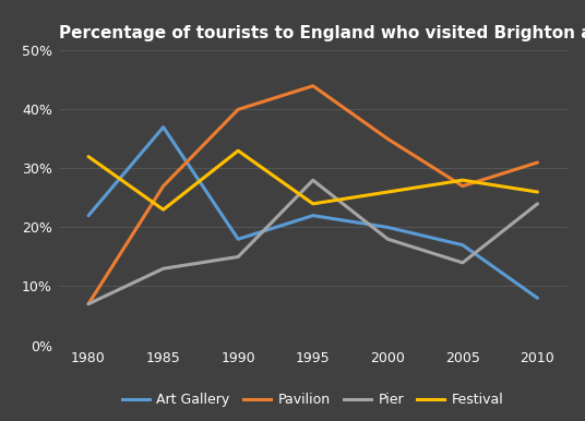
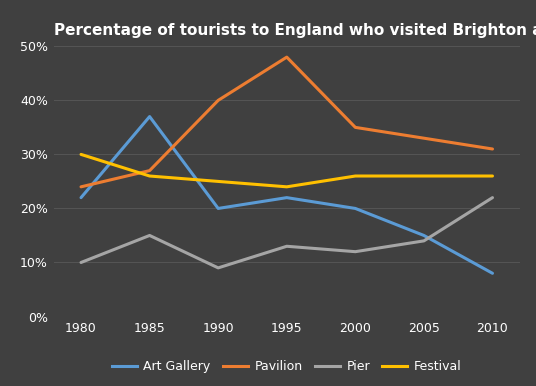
Pavilion/1980: 7% -> 24%
Pier/1980: 7% -> 10%
Festival/1980: 32% -> 30%
Pier/1985: 13% -> 15%
Festival/1985: 23% -> 26%
Art Gallery/1990: 18% -> 20%
Pier/1990: 15% -> 9%
Festival/1990: 33% -> 25%
Pavilion/1995: 44% -> 48%
Pier/1995: 28% -> 13%
Pier/2000: 18% -> 12%
Art Gallery/2005: 17% -> 15%
Pavilion/2005: 27% -> 33%
Festival/2005: 28% -> 26%
Pier/2010: 24% -> 22%
